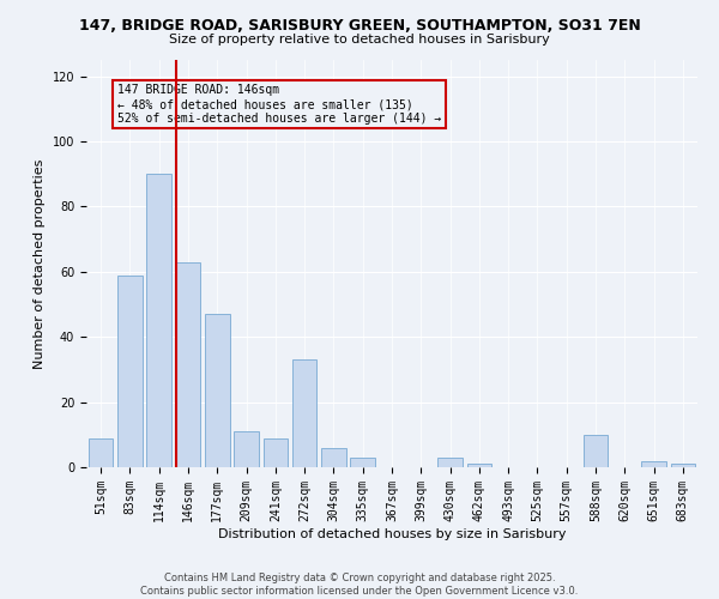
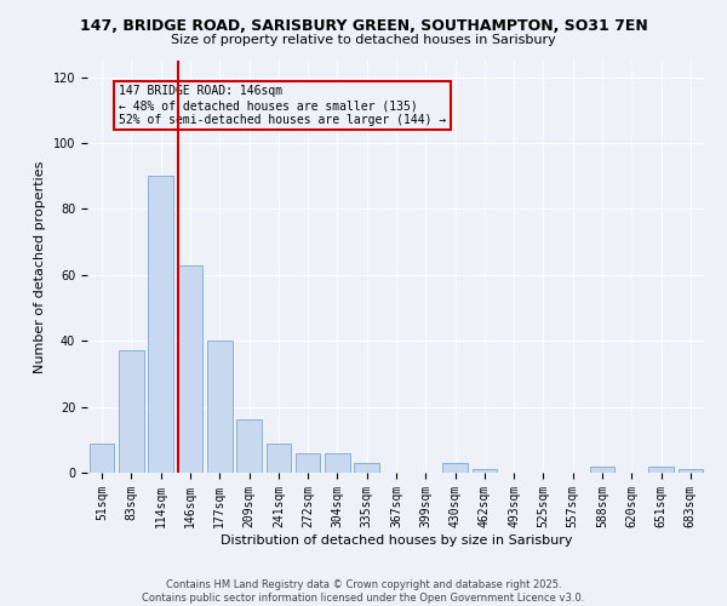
83sqm: 59 -> 37
177sqm: 47 -> 40
209sqm: 11 -> 16
272sqm: 33 -> 6
588sqm: 10 -> 2
